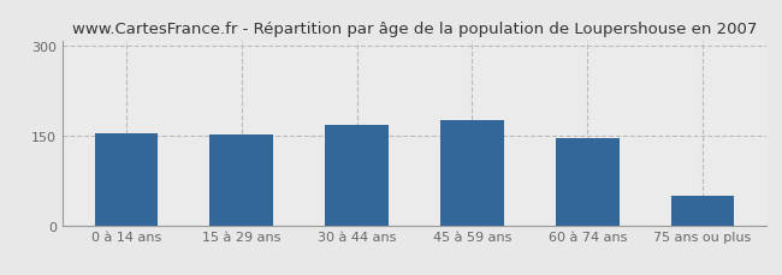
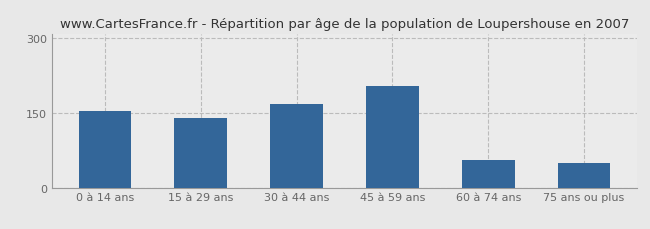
15 à 29 ans: 152 -> 140
45 à 59 ans: 176 -> 205
60 à 74 ans: 146 -> 55
